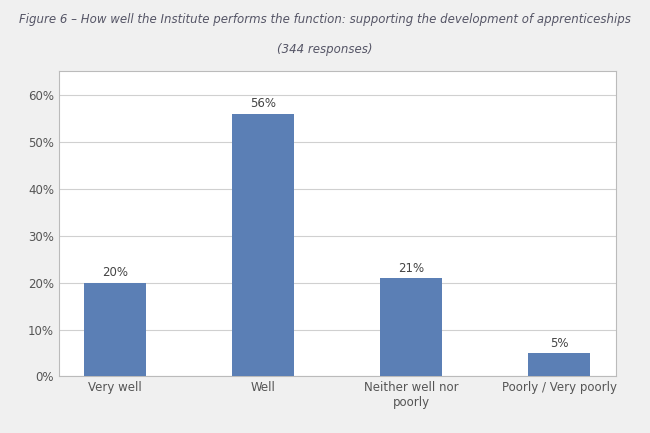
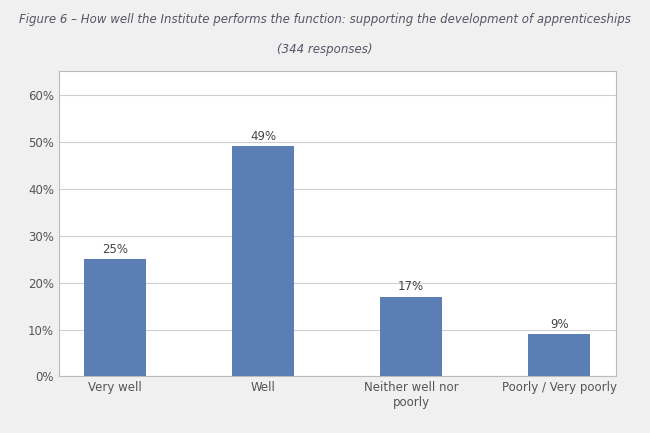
Very well: 20% -> 25%
Well: 56% -> 49%
Neither well nor poorly: 21% -> 17%
Poorly / Very poorly: 5% -> 9%
